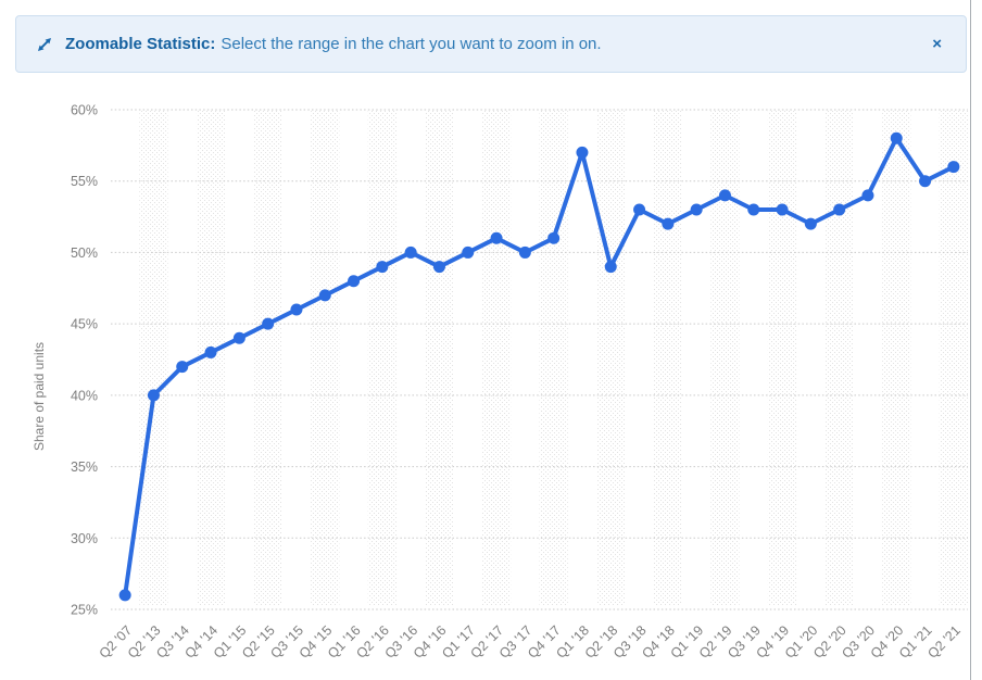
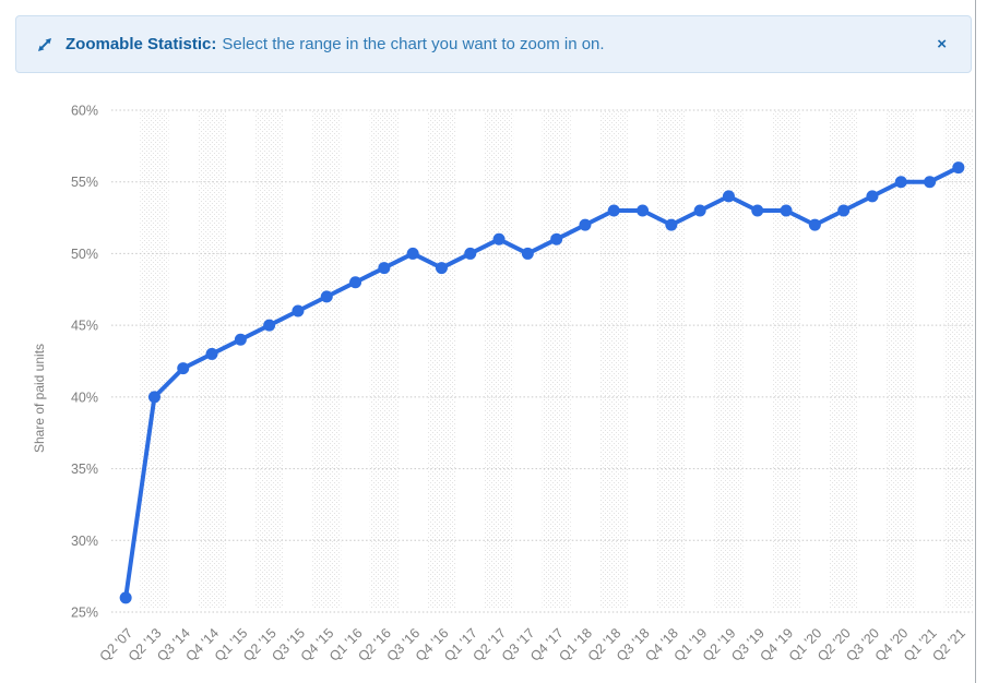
Q1 '18: 57% -> 52%
Q2 '18: 49% -> 53%
Q4 '20: 58% -> 55%
